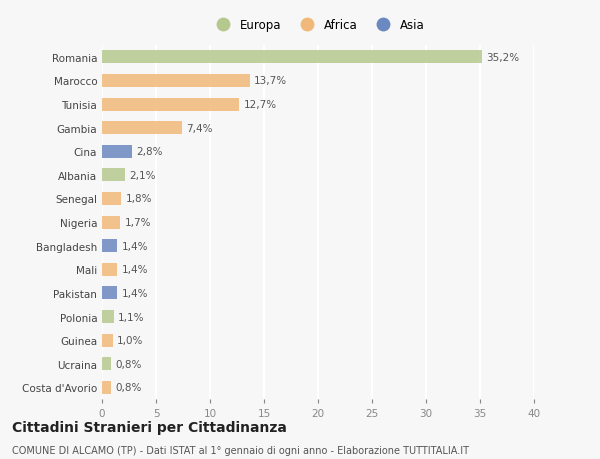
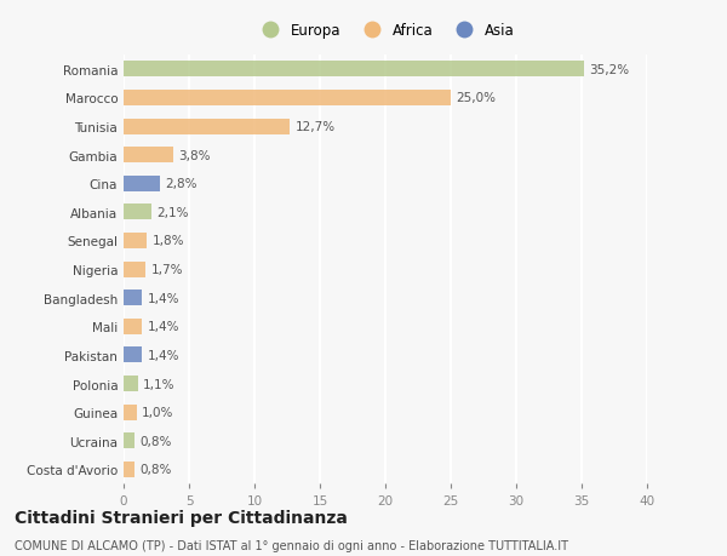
Marocco: 13,7% -> 25,0%
Gambia: 7,4% -> 3,8%
